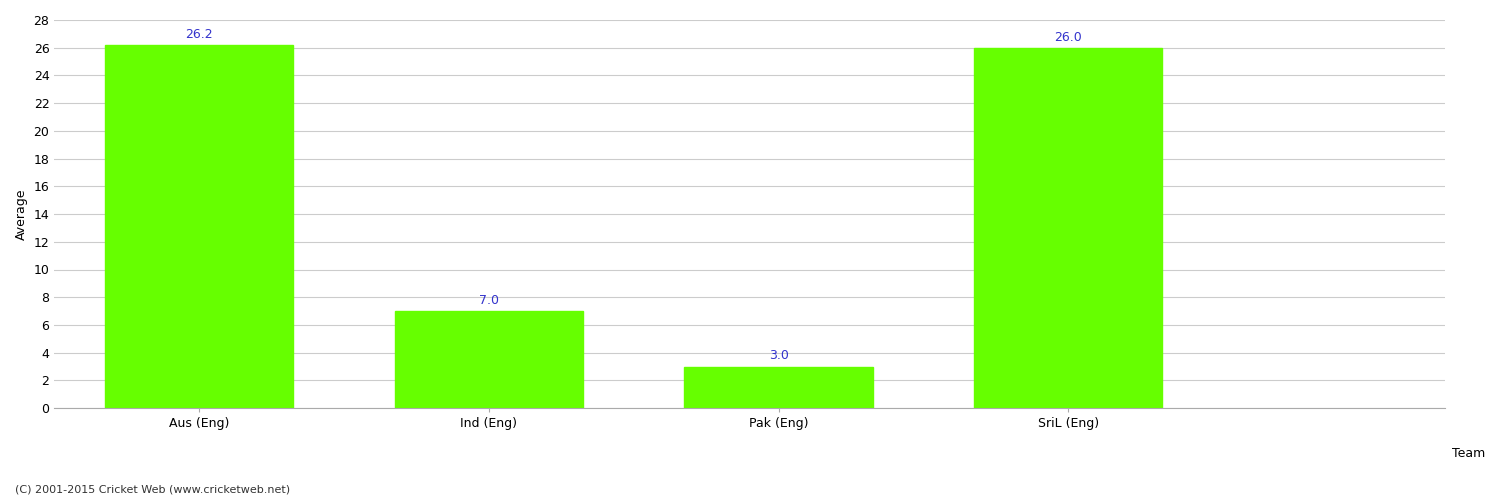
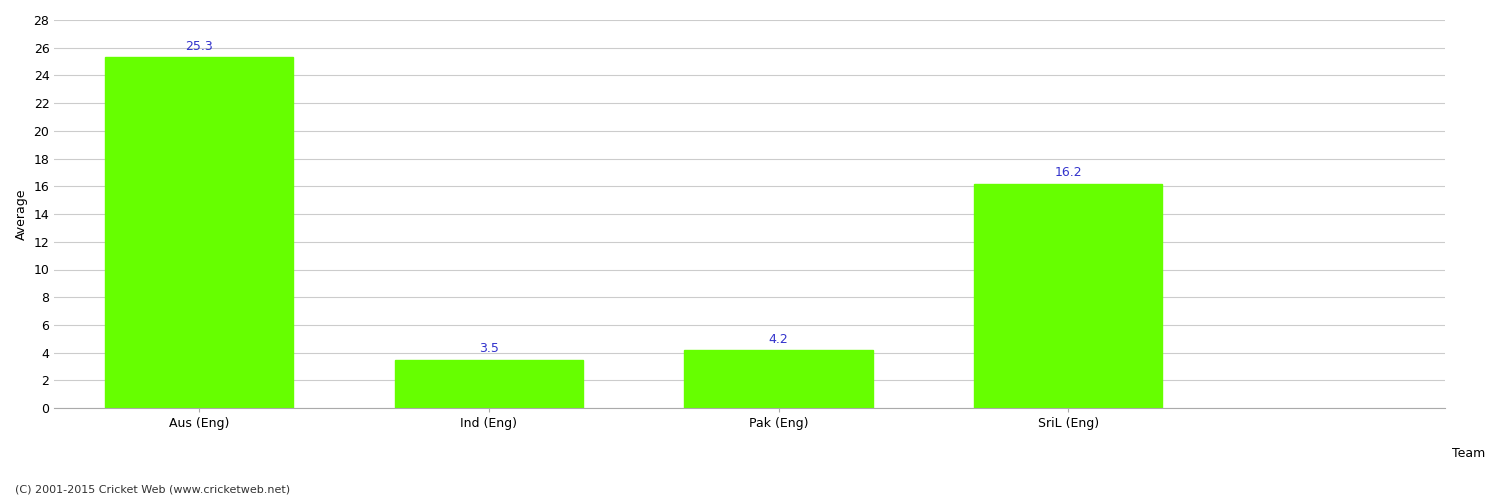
Aus (Eng): 26.2 -> 25.3
Ind (Eng): 7.0 -> 3.5
Pak (Eng): 3.0 -> 4.2
SriL (Eng): 26.0 -> 16.2
